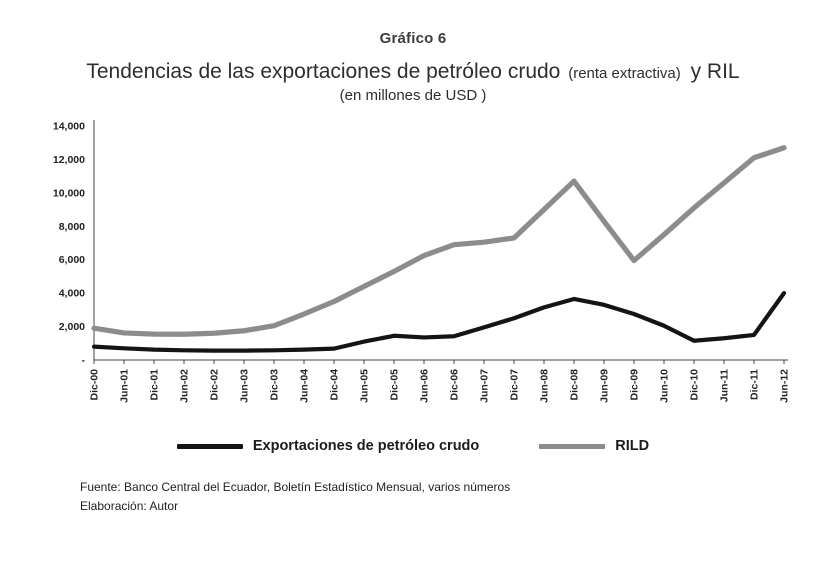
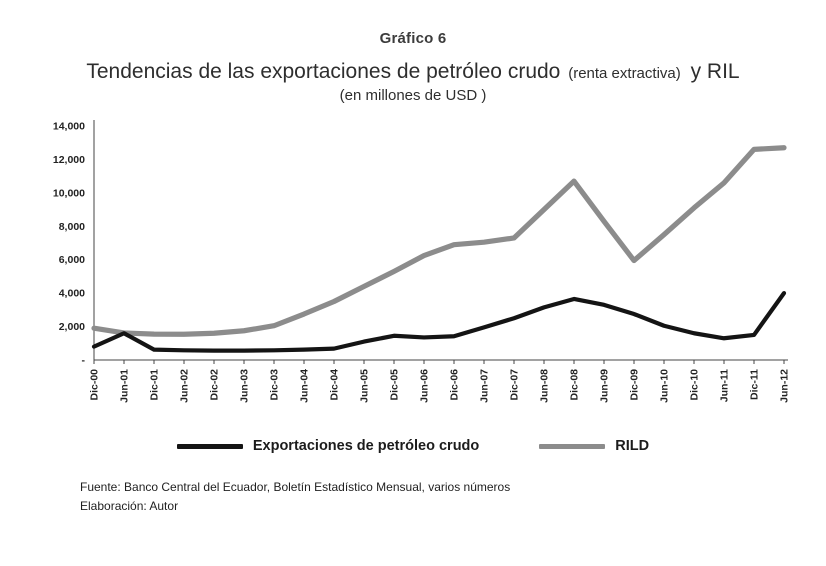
Exportaciones de petróleo crudo/Jun-01: 700 -> 1600
Exportaciones de petróleo crudo/Dic-10: 1200 -> 1600
RILD/Dic-11: 12100 -> 12600
